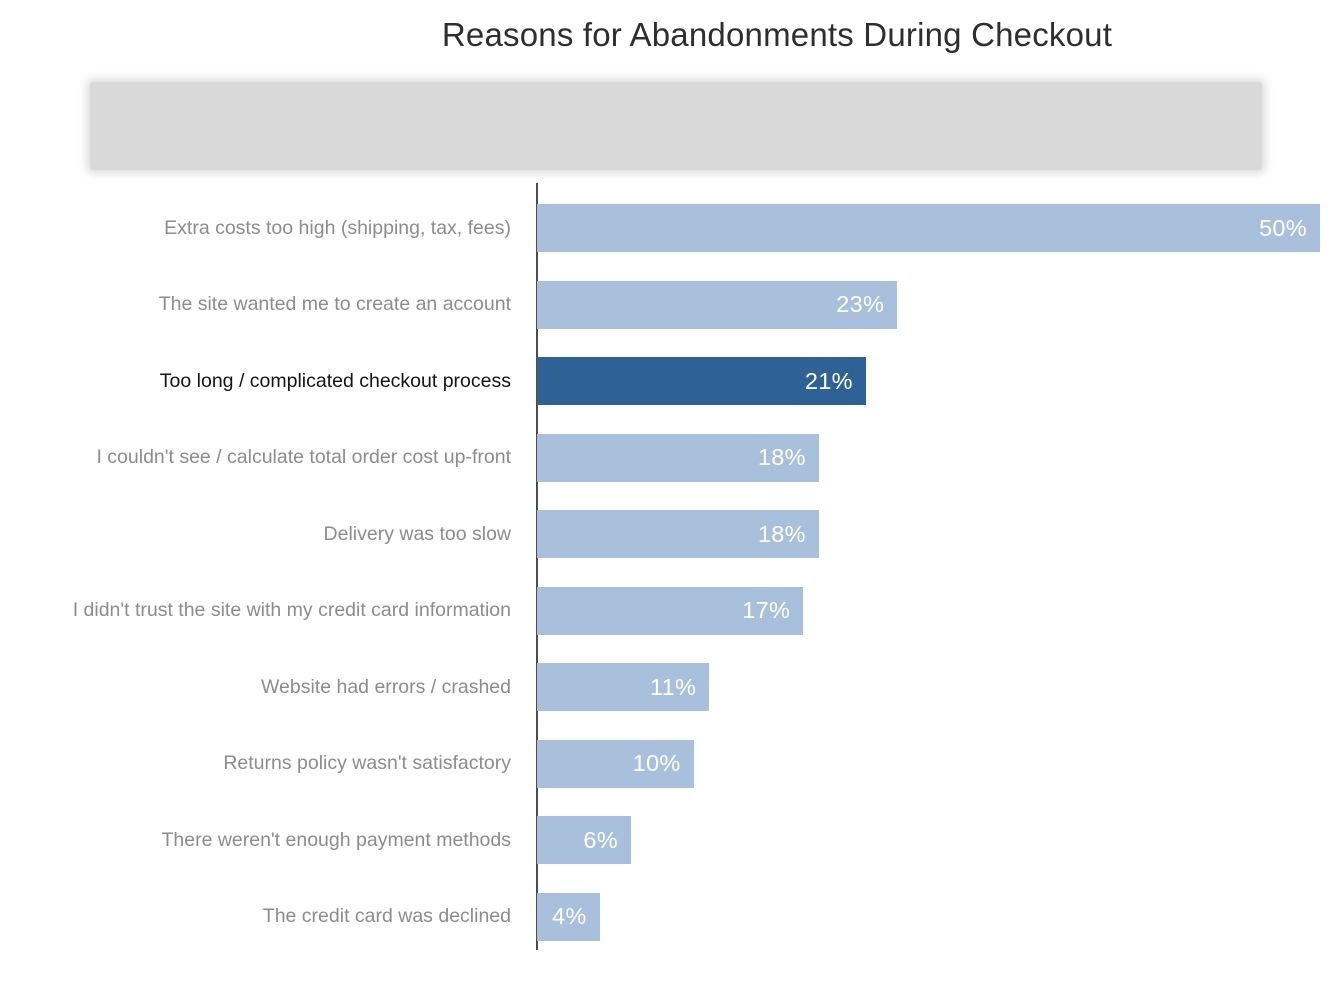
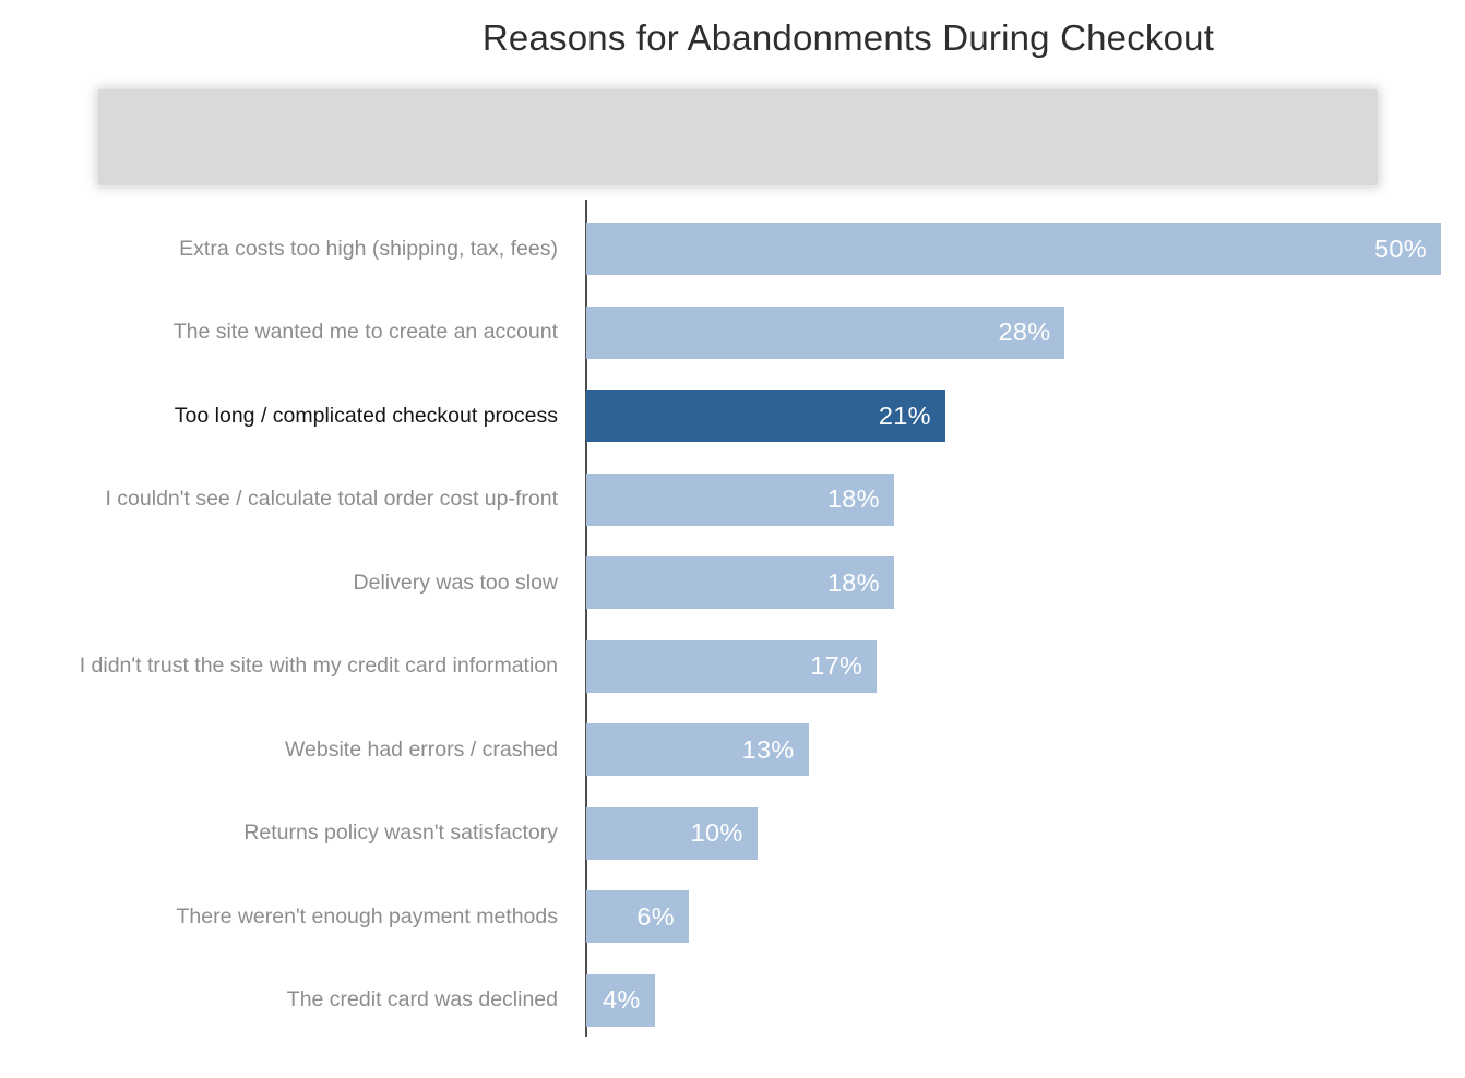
The site wanted me to create an account: 23% -> 28%
Website had errors / crashed: 11% -> 13%
